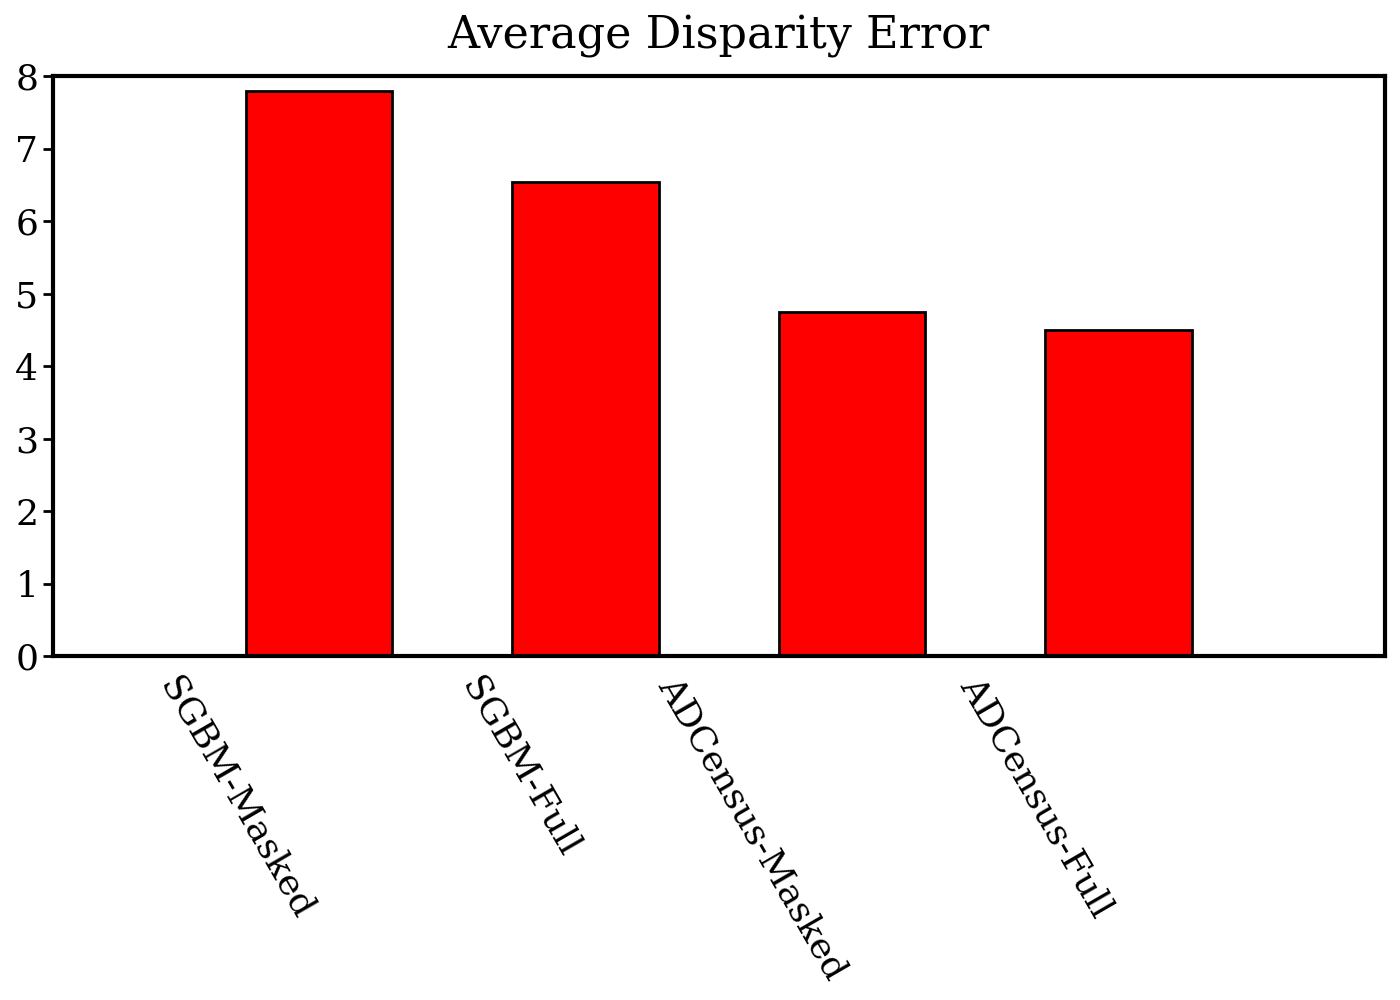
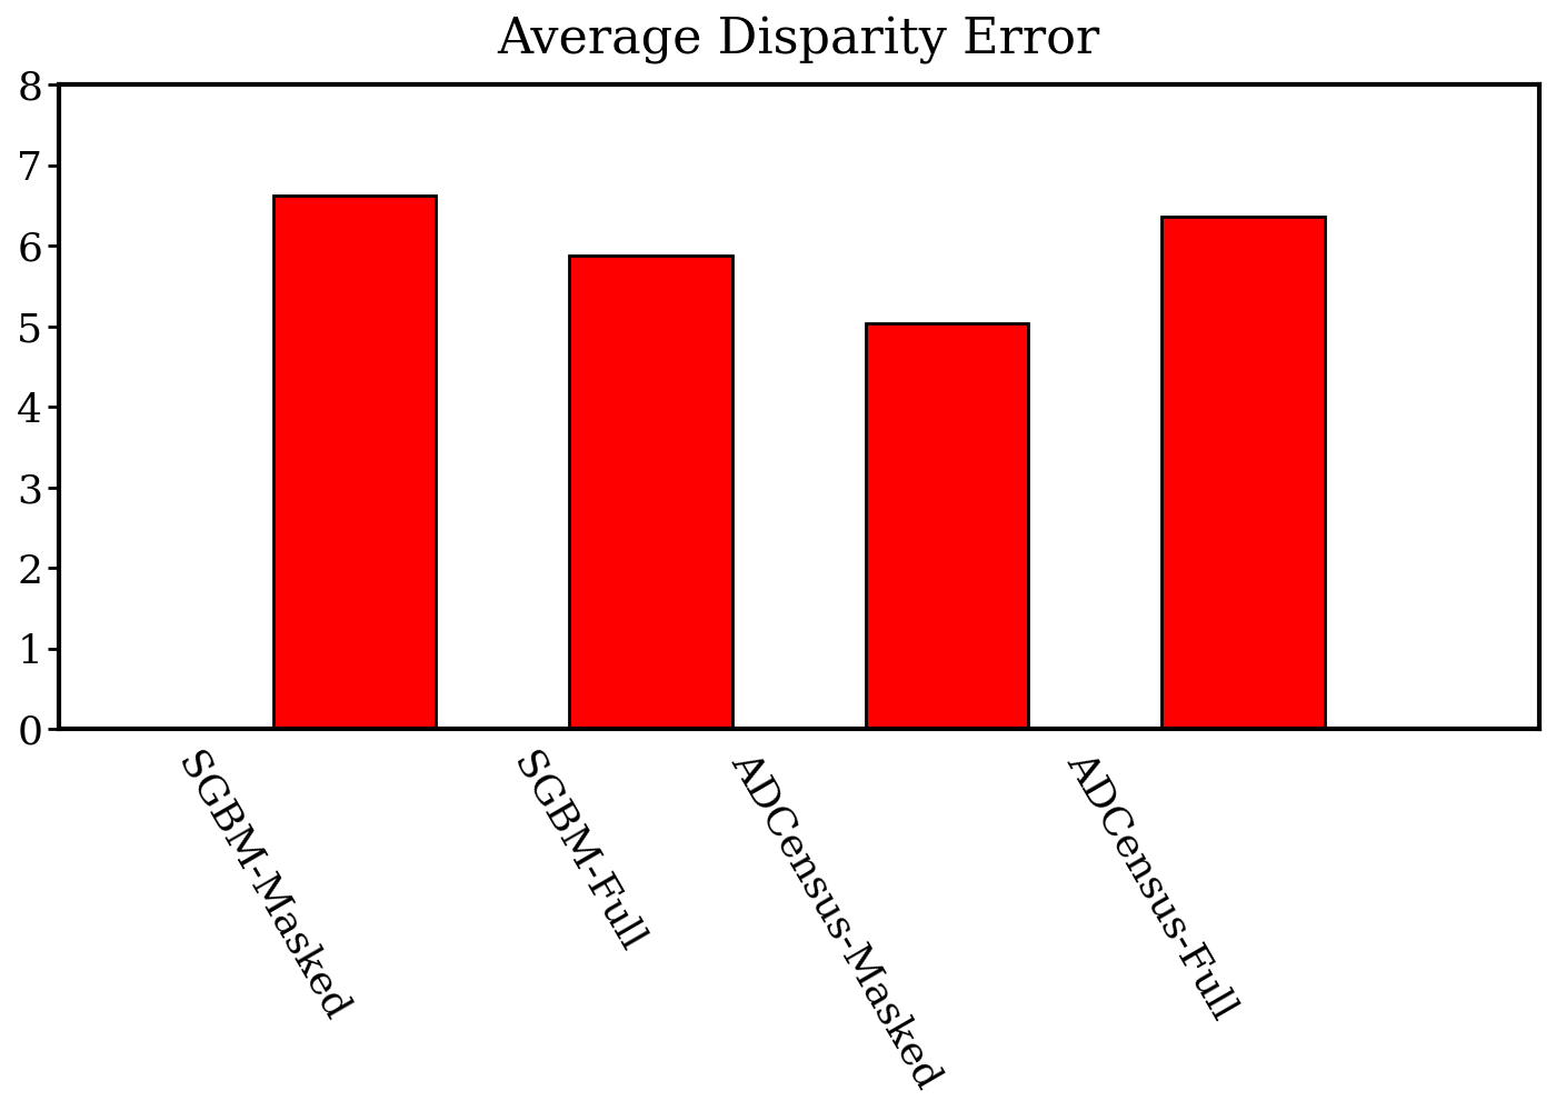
SGBM-Masked: 7.80 -> 6.62
SGBM-Full: 6.55 -> 5.88
ADCensus-Masked: 4.75 -> 5.04
ADCensus-Full: 4.50 -> 6.36
